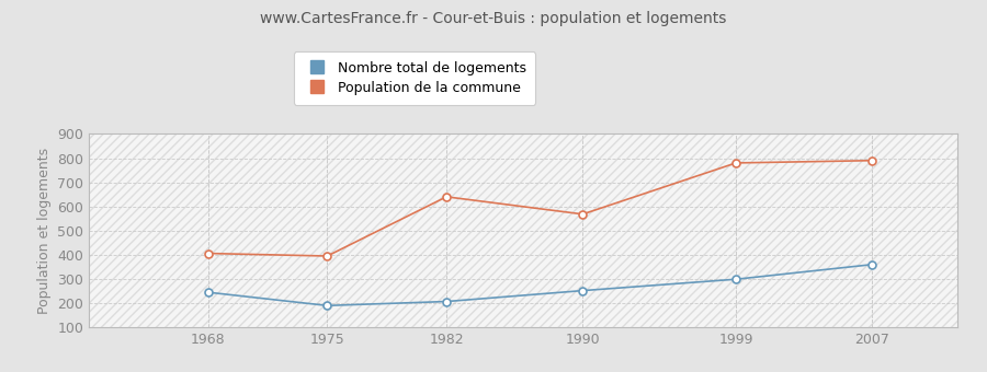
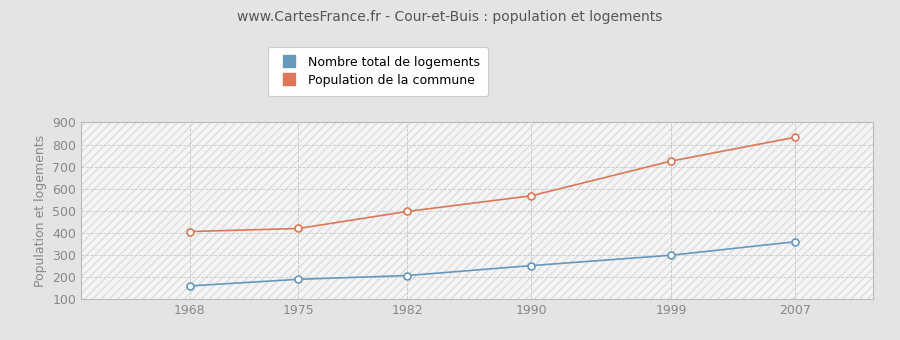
Nombre total de logements/1968: 245 -> 160
Population de la commune/1975: 395 -> 420
Population de la commune/1982: 640 -> 497
Population de la commune/1999: 780 -> 725
Population de la commune/2007: 790 -> 833
